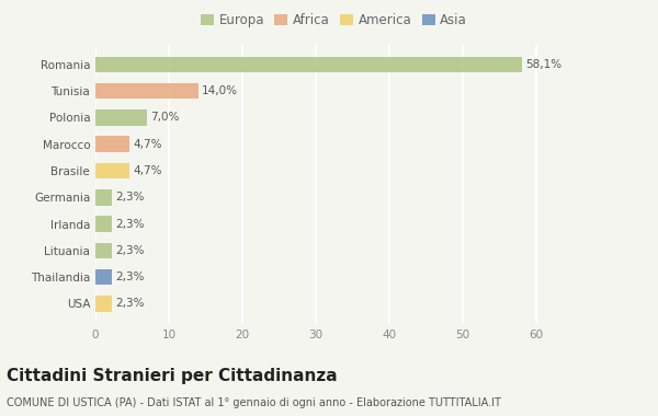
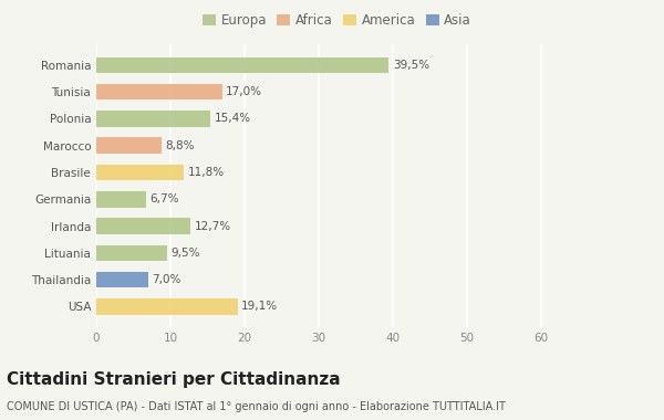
Romania: 58,1% -> 39,5%
Tunisia: 14,0% -> 17,0%
Polonia: 7,0% -> 15,4%
Marocco: 4,7% -> 8,8%
Brasile: 4,7% -> 11,8%
Germania: 2,3% -> 6,7%
Irlanda: 2,3% -> 12,7%
Lituania: 2,3% -> 9,5%
Thailandia: 2,3% -> 7,0%
USA: 2,3% -> 19,1%
